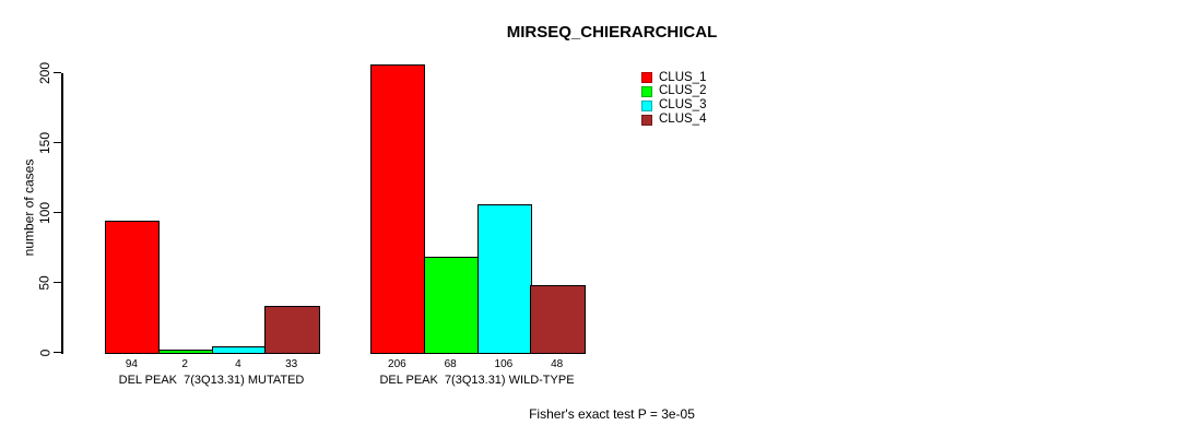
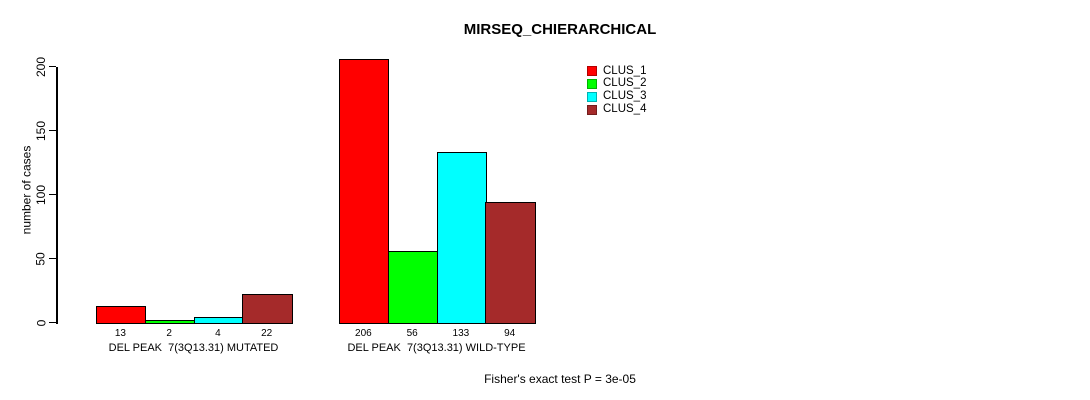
CLUS_1/DEL PEAK 7(3Q13.31) MUTATED: 94 -> 13
CLUS_4/DEL PEAK 7(3Q13.31) MUTATED: 33 -> 22
CLUS_2/DEL PEAK 7(3Q13.31) WILD-TYPE: 68 -> 56
CLUS_3/DEL PEAK 7(3Q13.31) WILD-TYPE: 106 -> 133
CLUS_4/DEL PEAK 7(3Q13.31) WILD-TYPE: 48 -> 94
